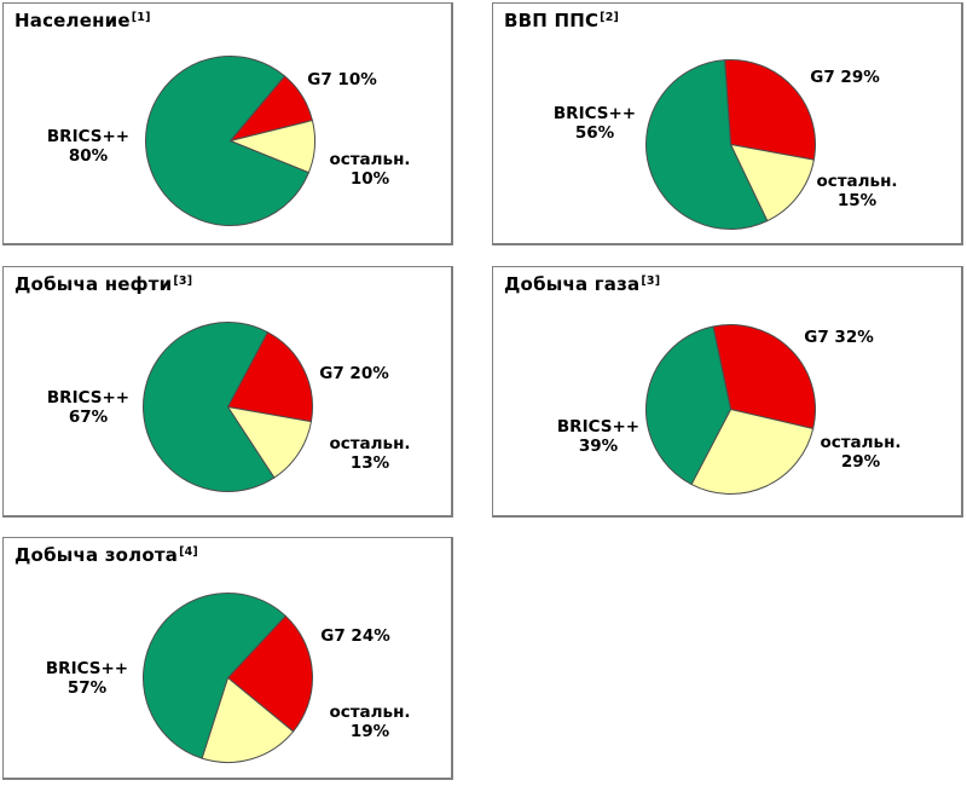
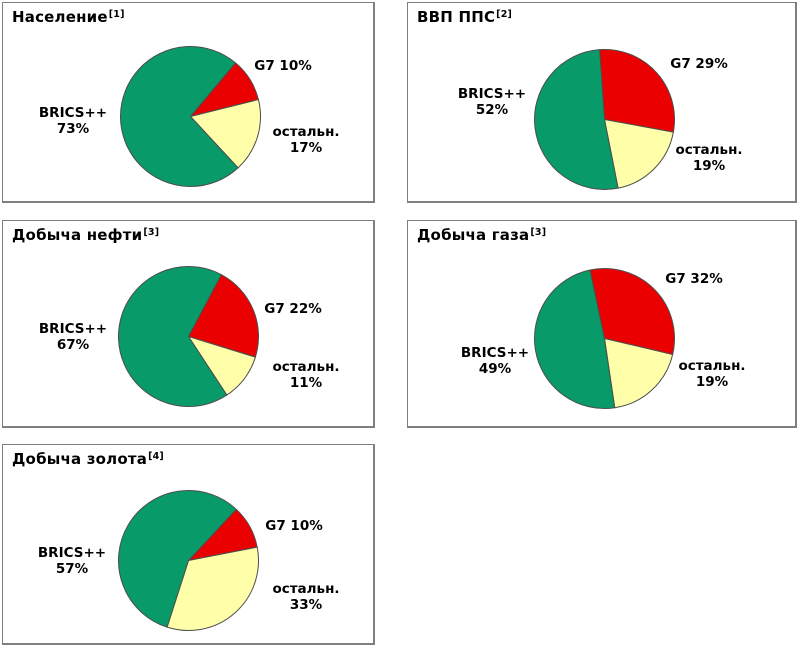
Население/остальн.: 10% -> 17%
Население/BRICS++: 80% -> 73%
ВВП ППС/остальн.: 15% -> 19%
ВВП ППС/BRICS++: 56% -> 52%
Добыча нефти/G7: 20% -> 22%
Добыча нефти/остальн.: 13% -> 11%
Добыча газа/остальн.: 29% -> 19%
Добыча газа/BRICS++: 39% -> 49%
Добыча золота/G7: 24% -> 10%
Добыча золота/остальн.: 19% -> 33%
